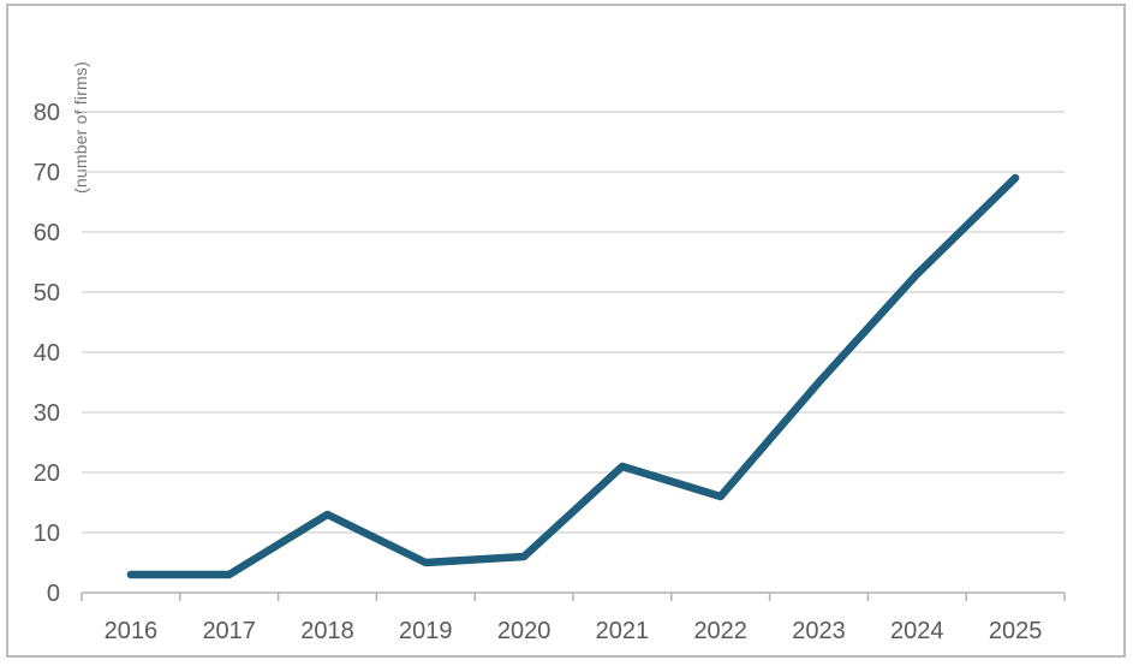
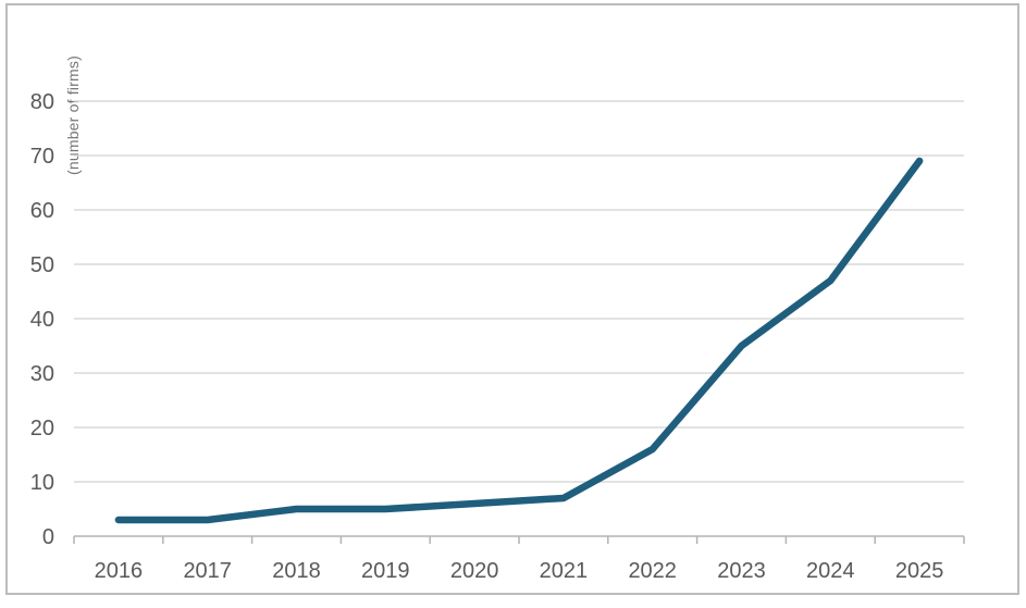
2018: 13 -> 5
2021: 21 -> 7
2024: 53 -> 47
